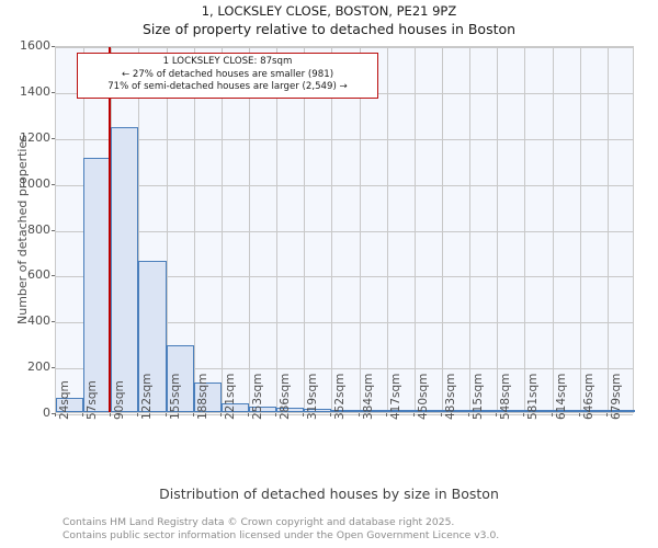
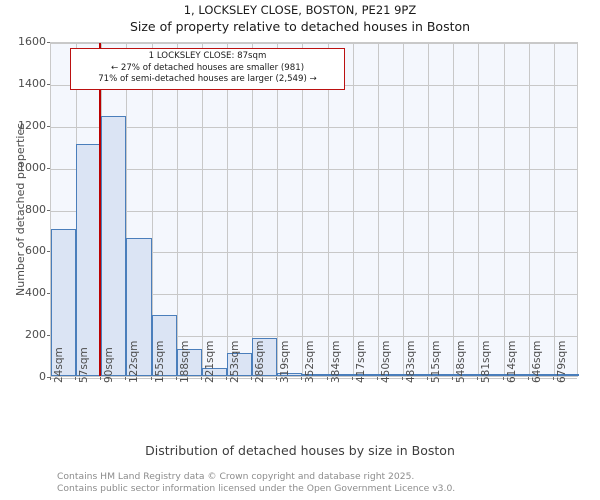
24sqm: 60 -> 700
253sqm: 20 -> 110
286sqm: 20 -> 180
